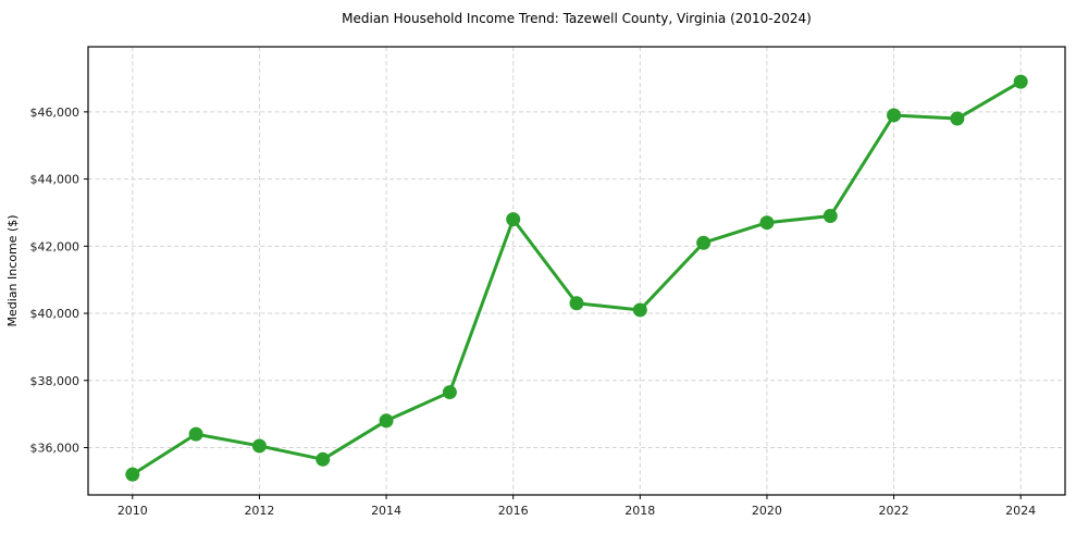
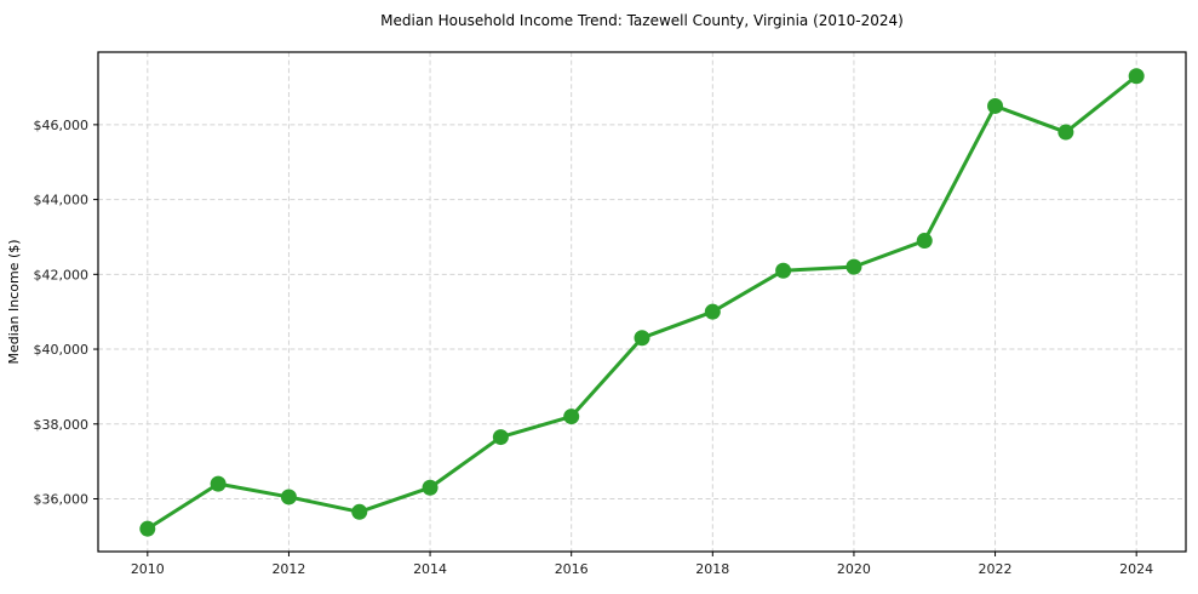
2014: $36800 -> $36300
2016: $42800 -> $38200
2018: $40100 -> $41000
2020: $42700 -> $42200
2022: $45900 -> $46500
2024: $46900 -> $47300
